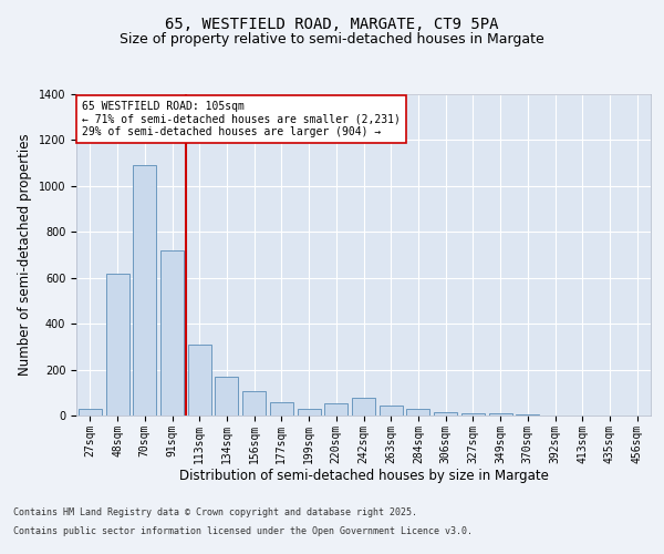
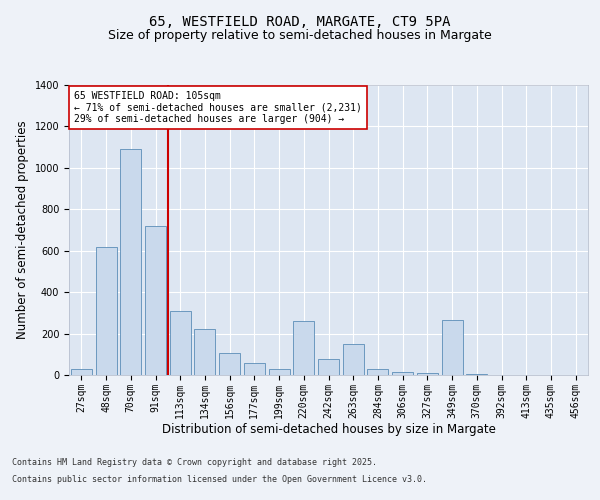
134sqm: 170 -> 220
220sqm: 55 -> 260
263sqm: 45 -> 150
349sqm: 8 -> 265
